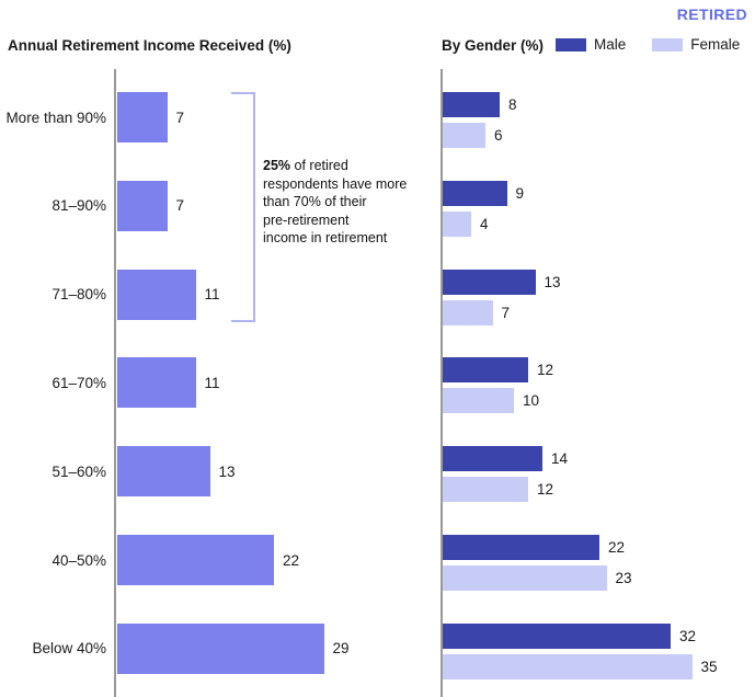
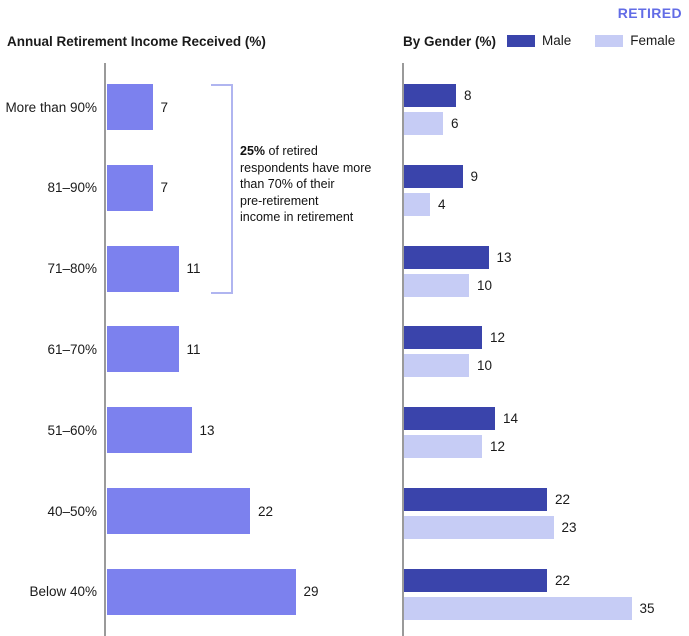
By Gender (%)/Female/71–80%: 7 -> 10
By Gender (%)/Male/Below 40%: 32 -> 22
